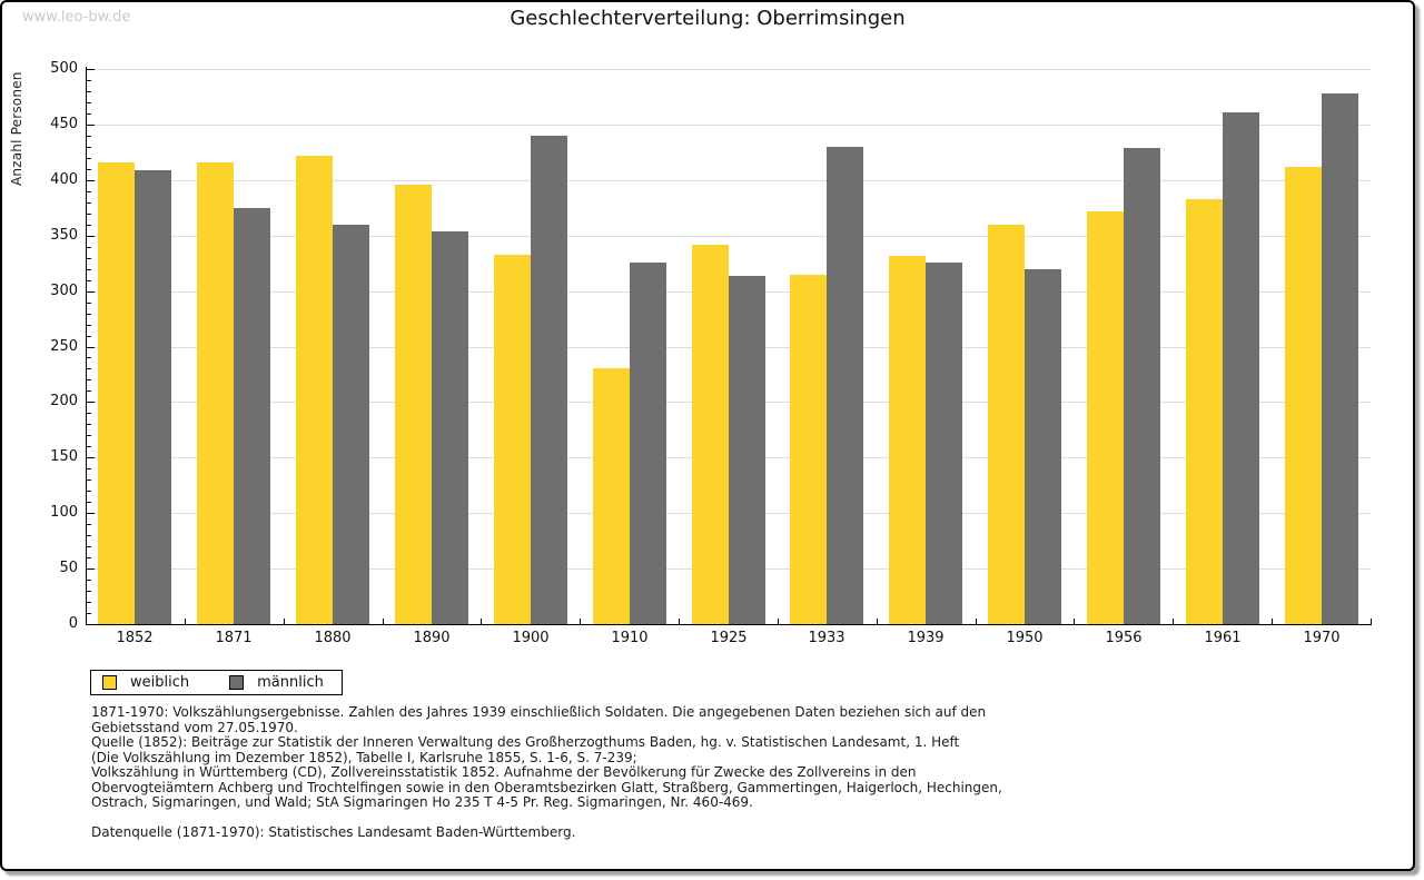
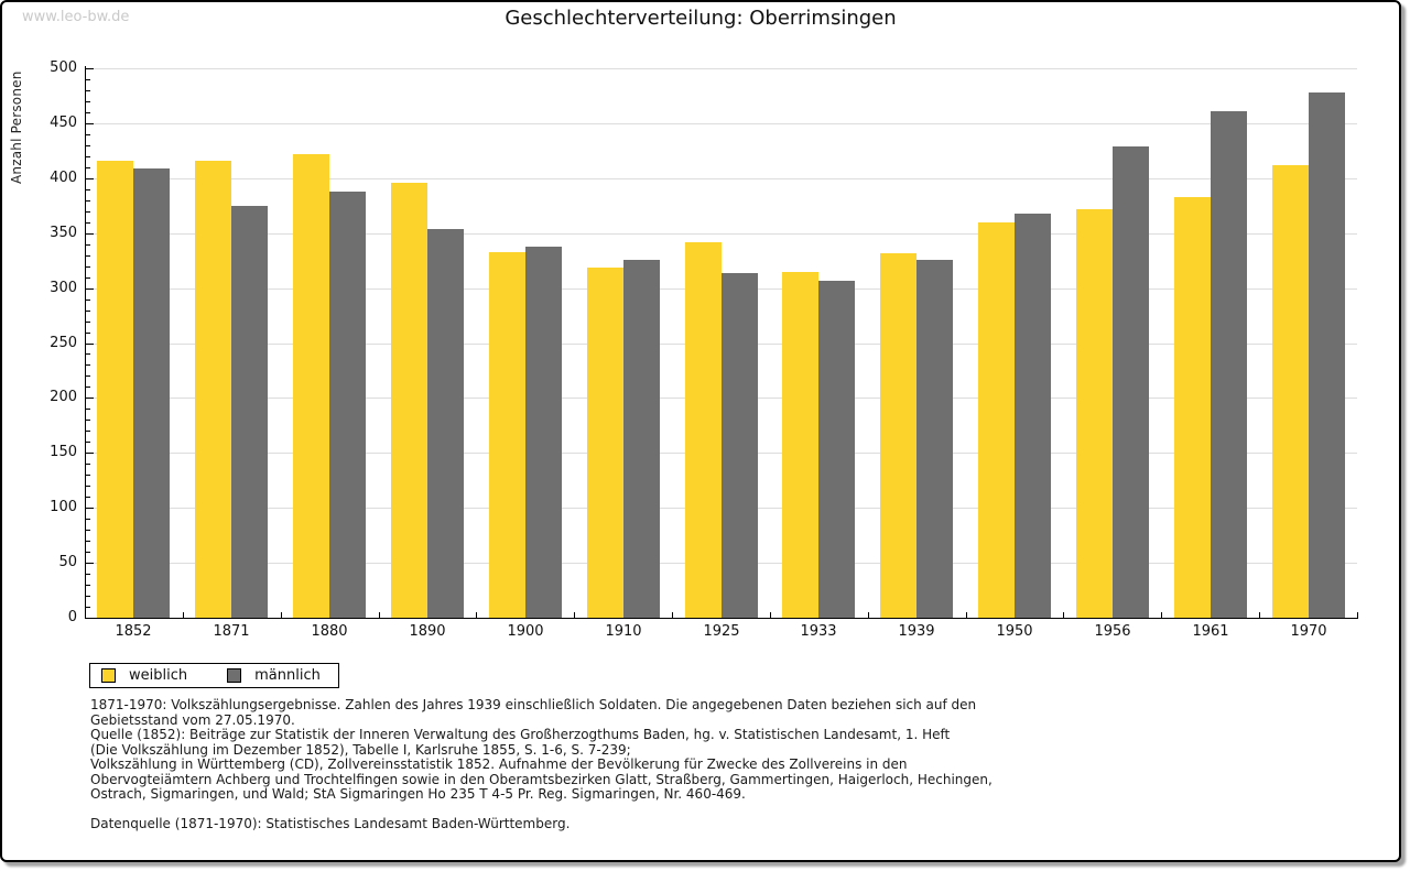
männlich/1880: 360 -> 390
männlich/1900: 440 -> 340
weiblich/1910: 230 -> 320
männlich/1933: 430 -> 310
männlich/1950: 320 -> 370
